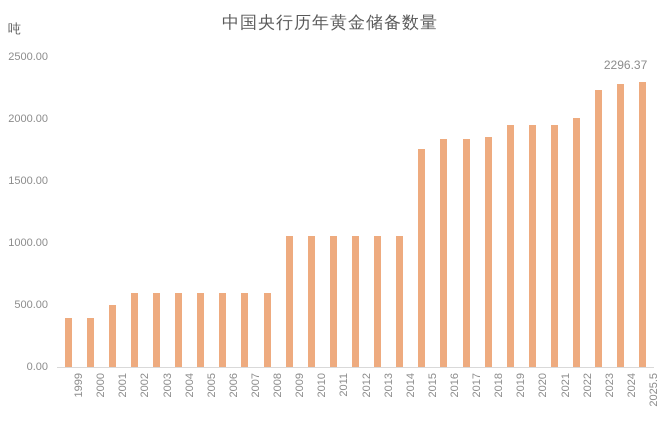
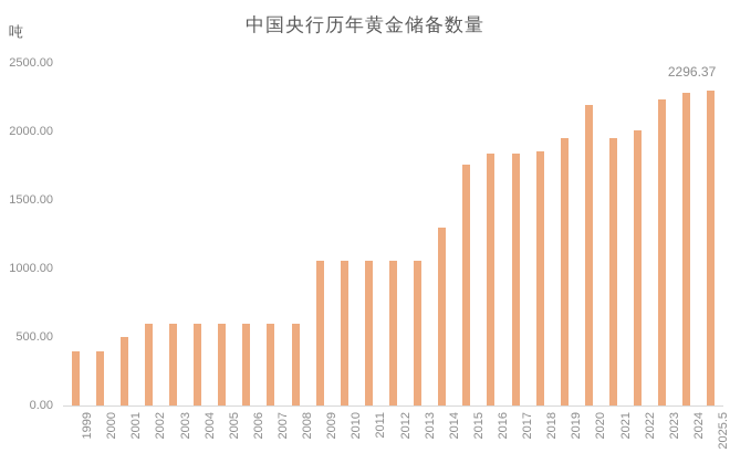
2014: 1050 -> 1300
2020: 1950 -> 2190
